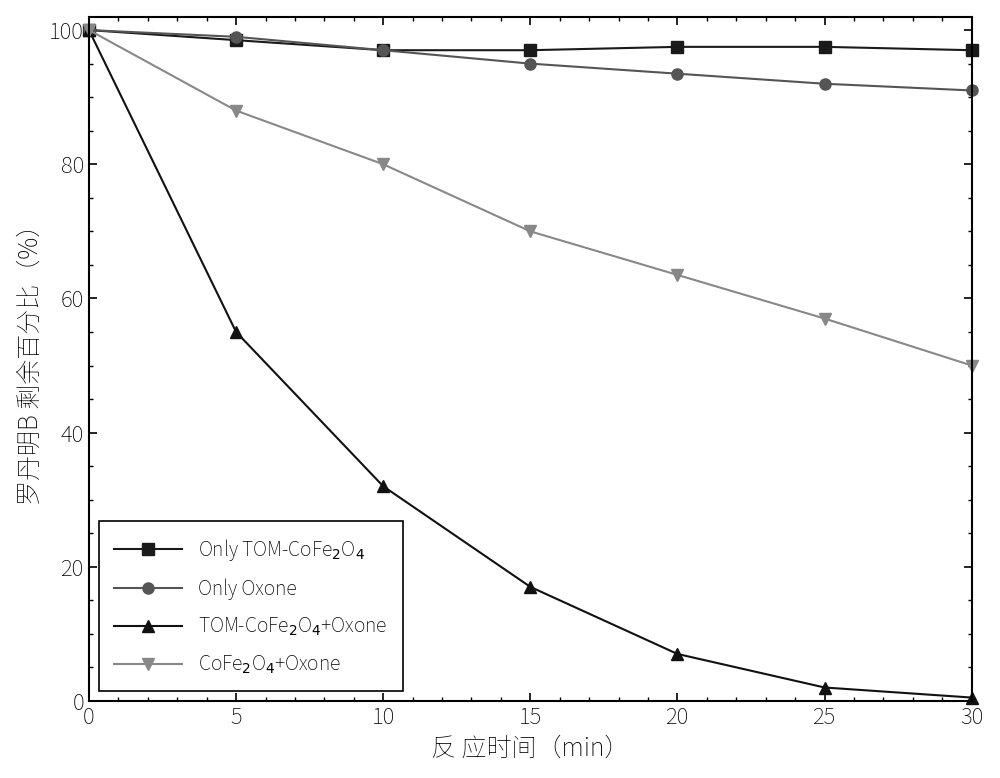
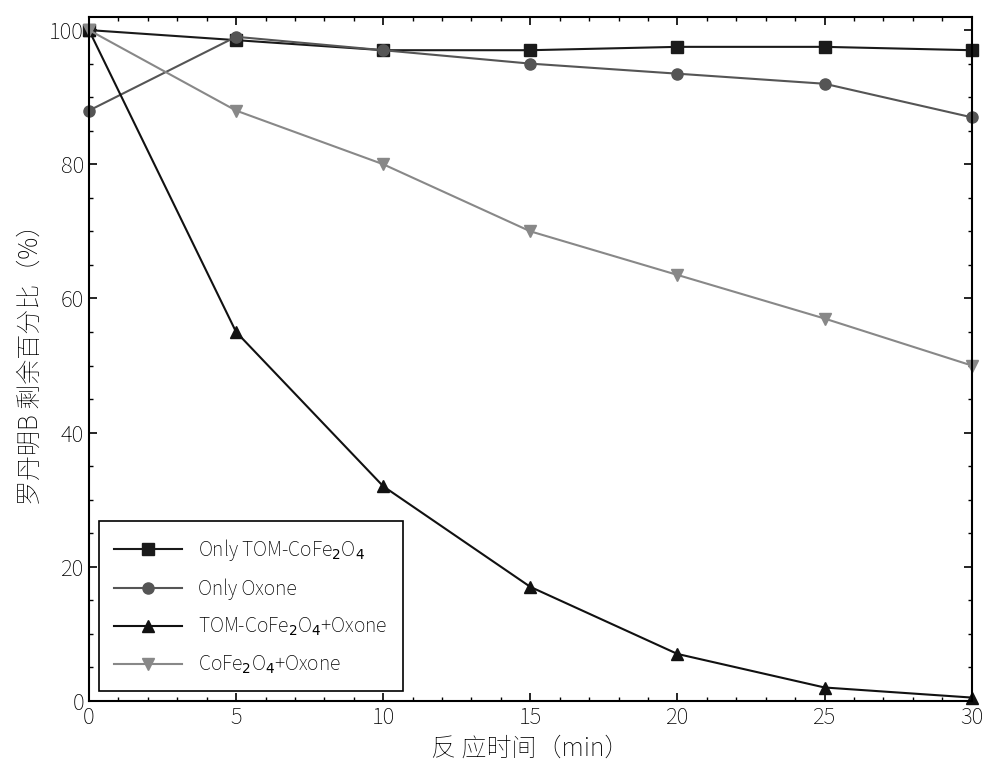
Only Oxone/0: 100.0 -> 88.0
Only Oxone/30: 91.0 -> 87.0
